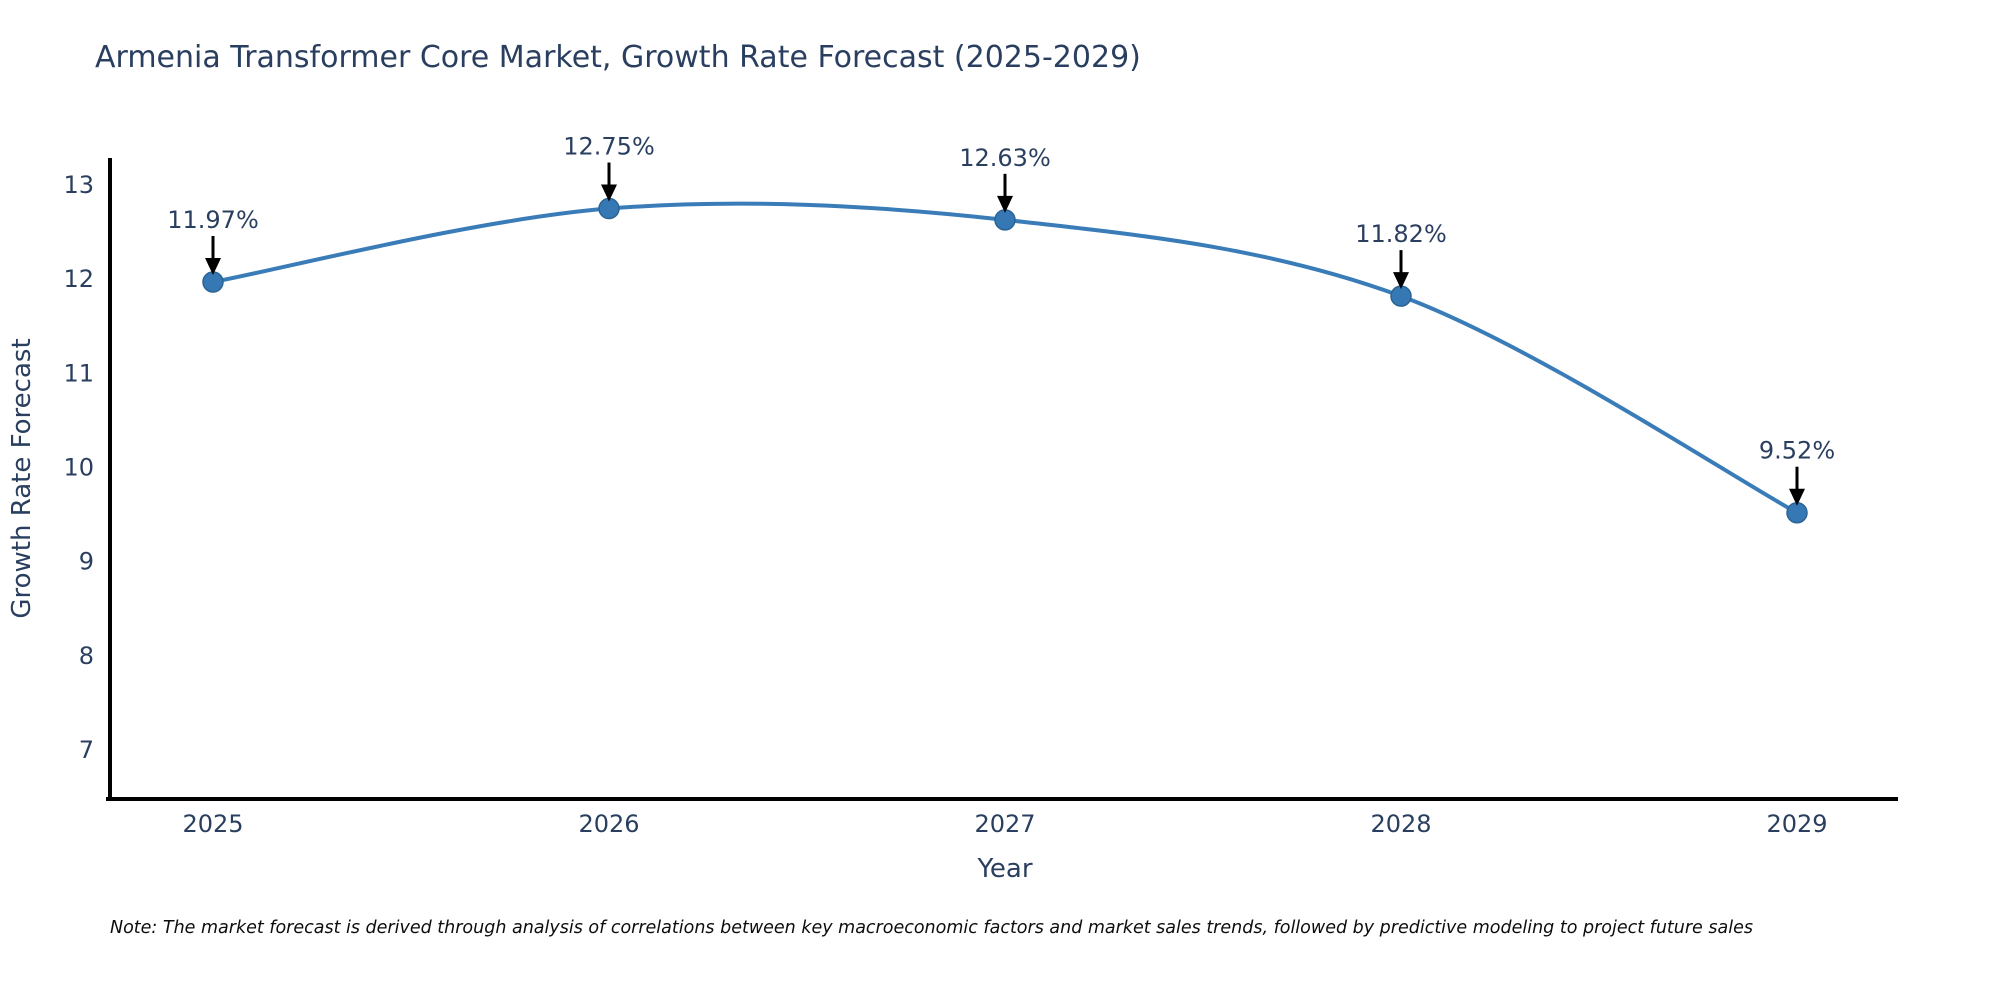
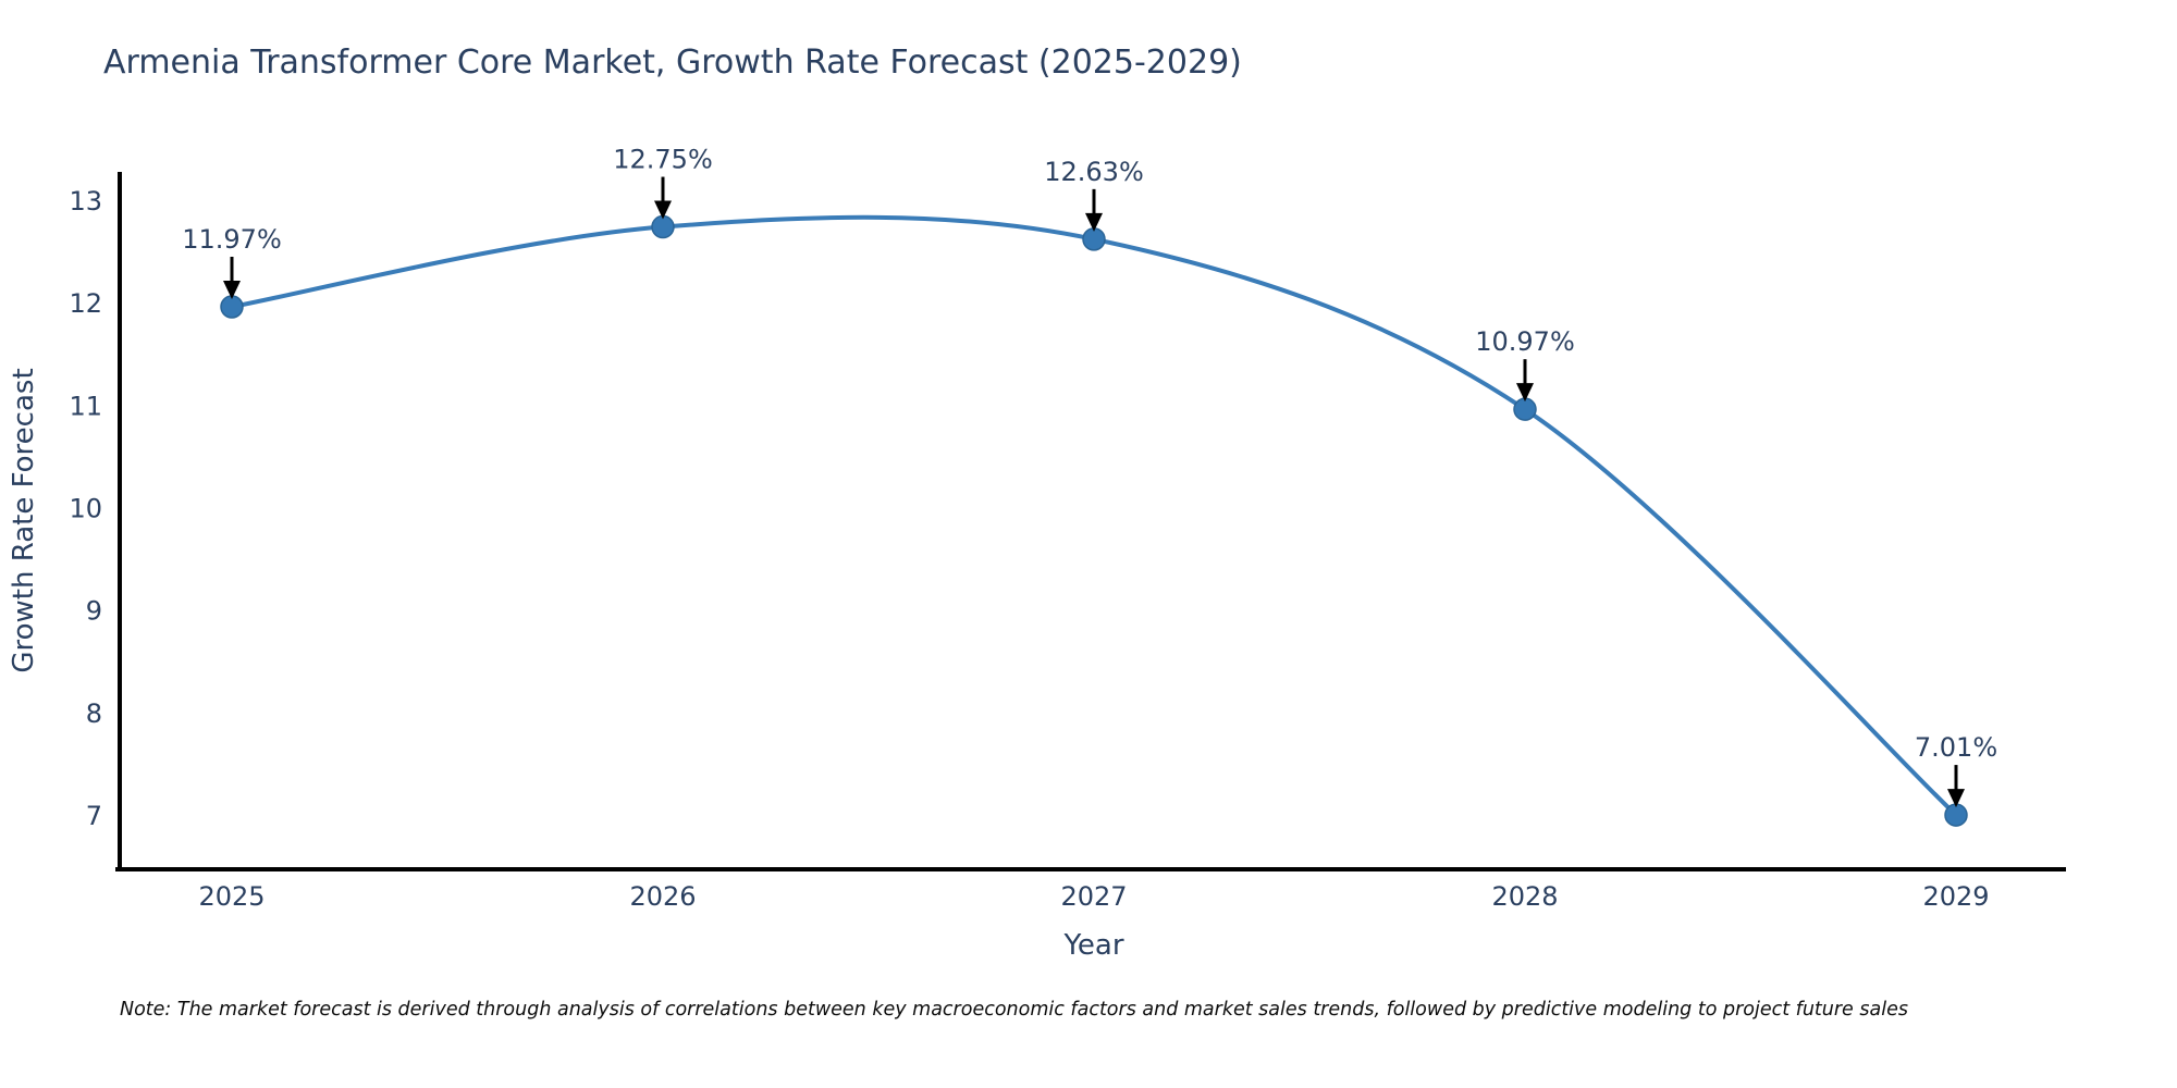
2028: 11.82% -> 10.97%
2029: 9.52% -> 7.01%
